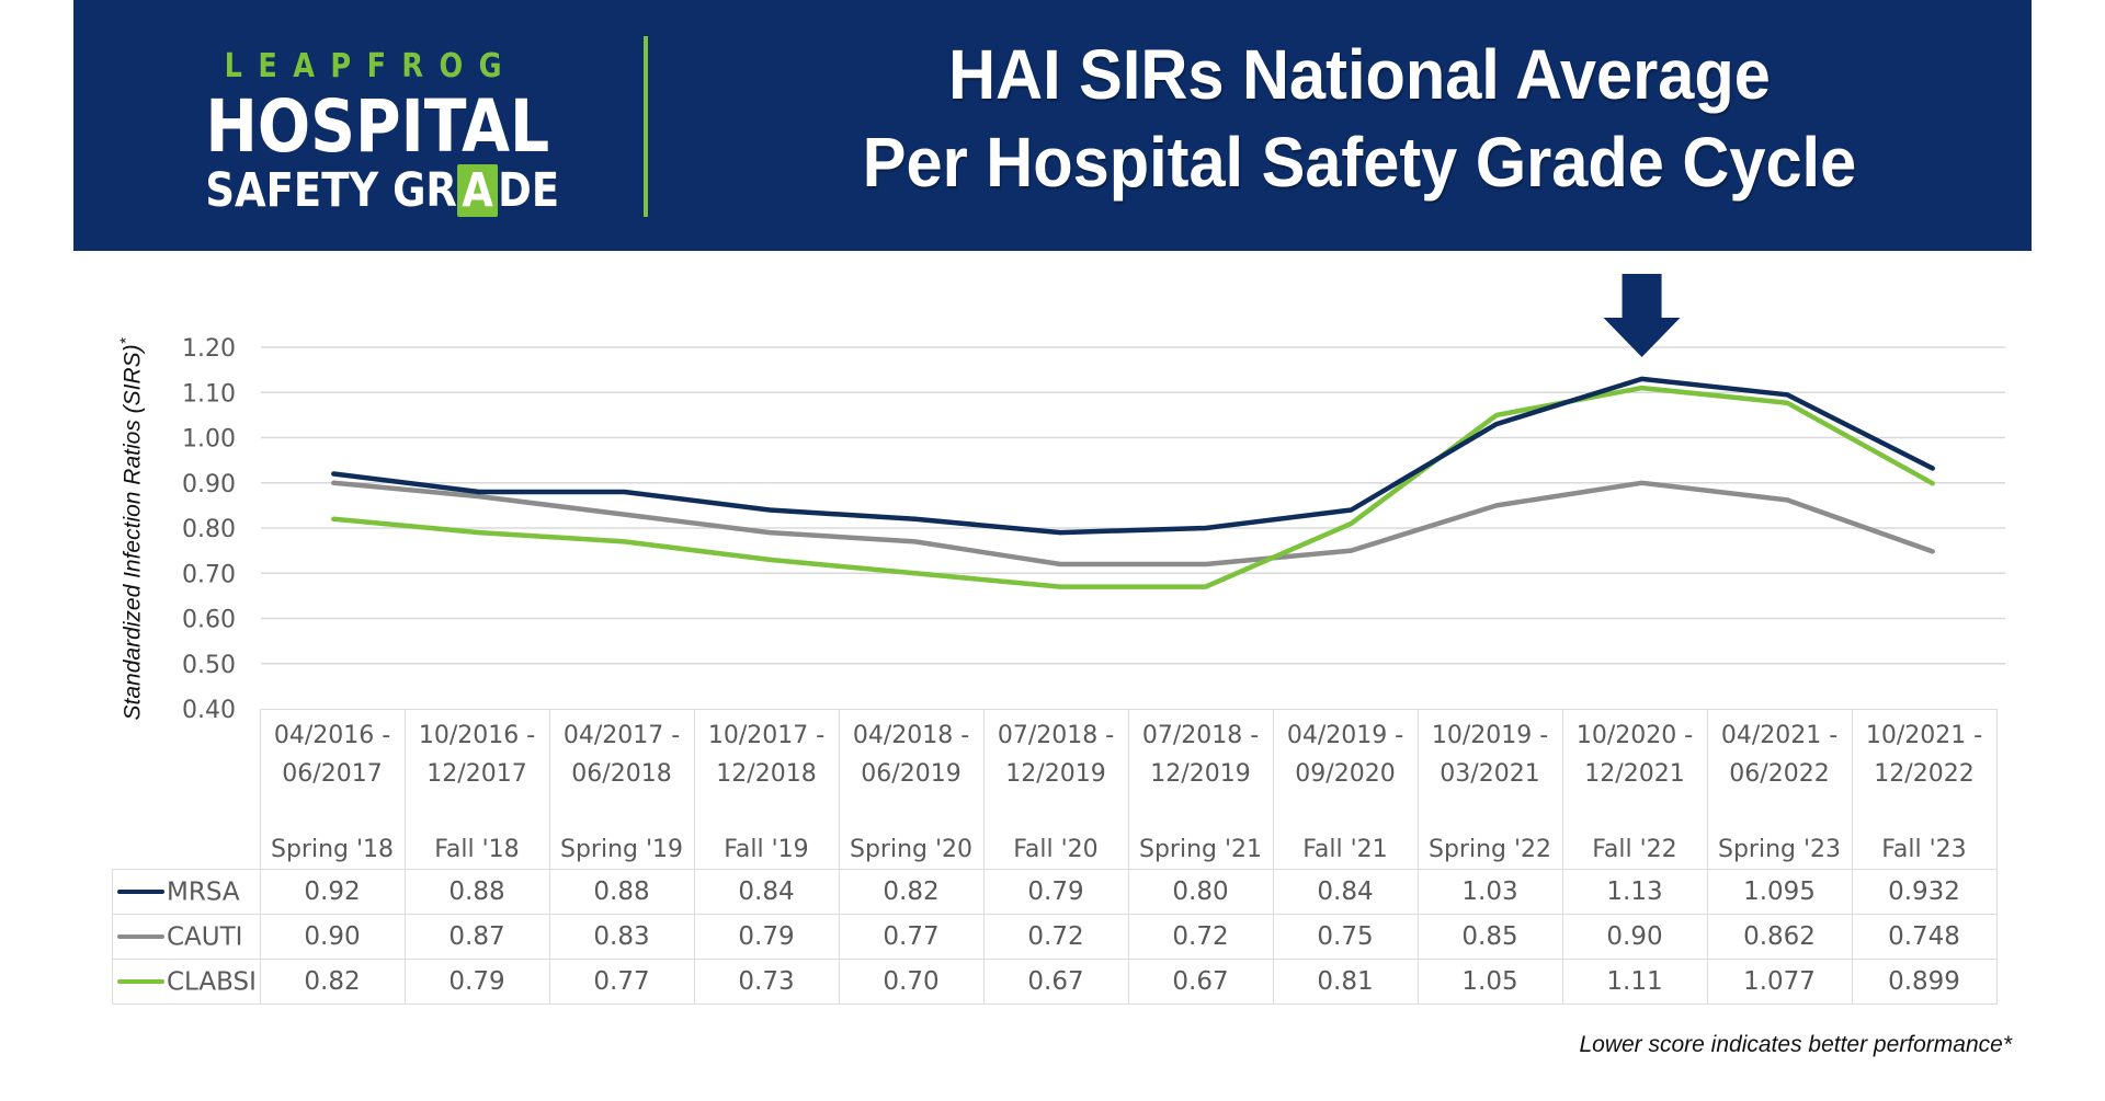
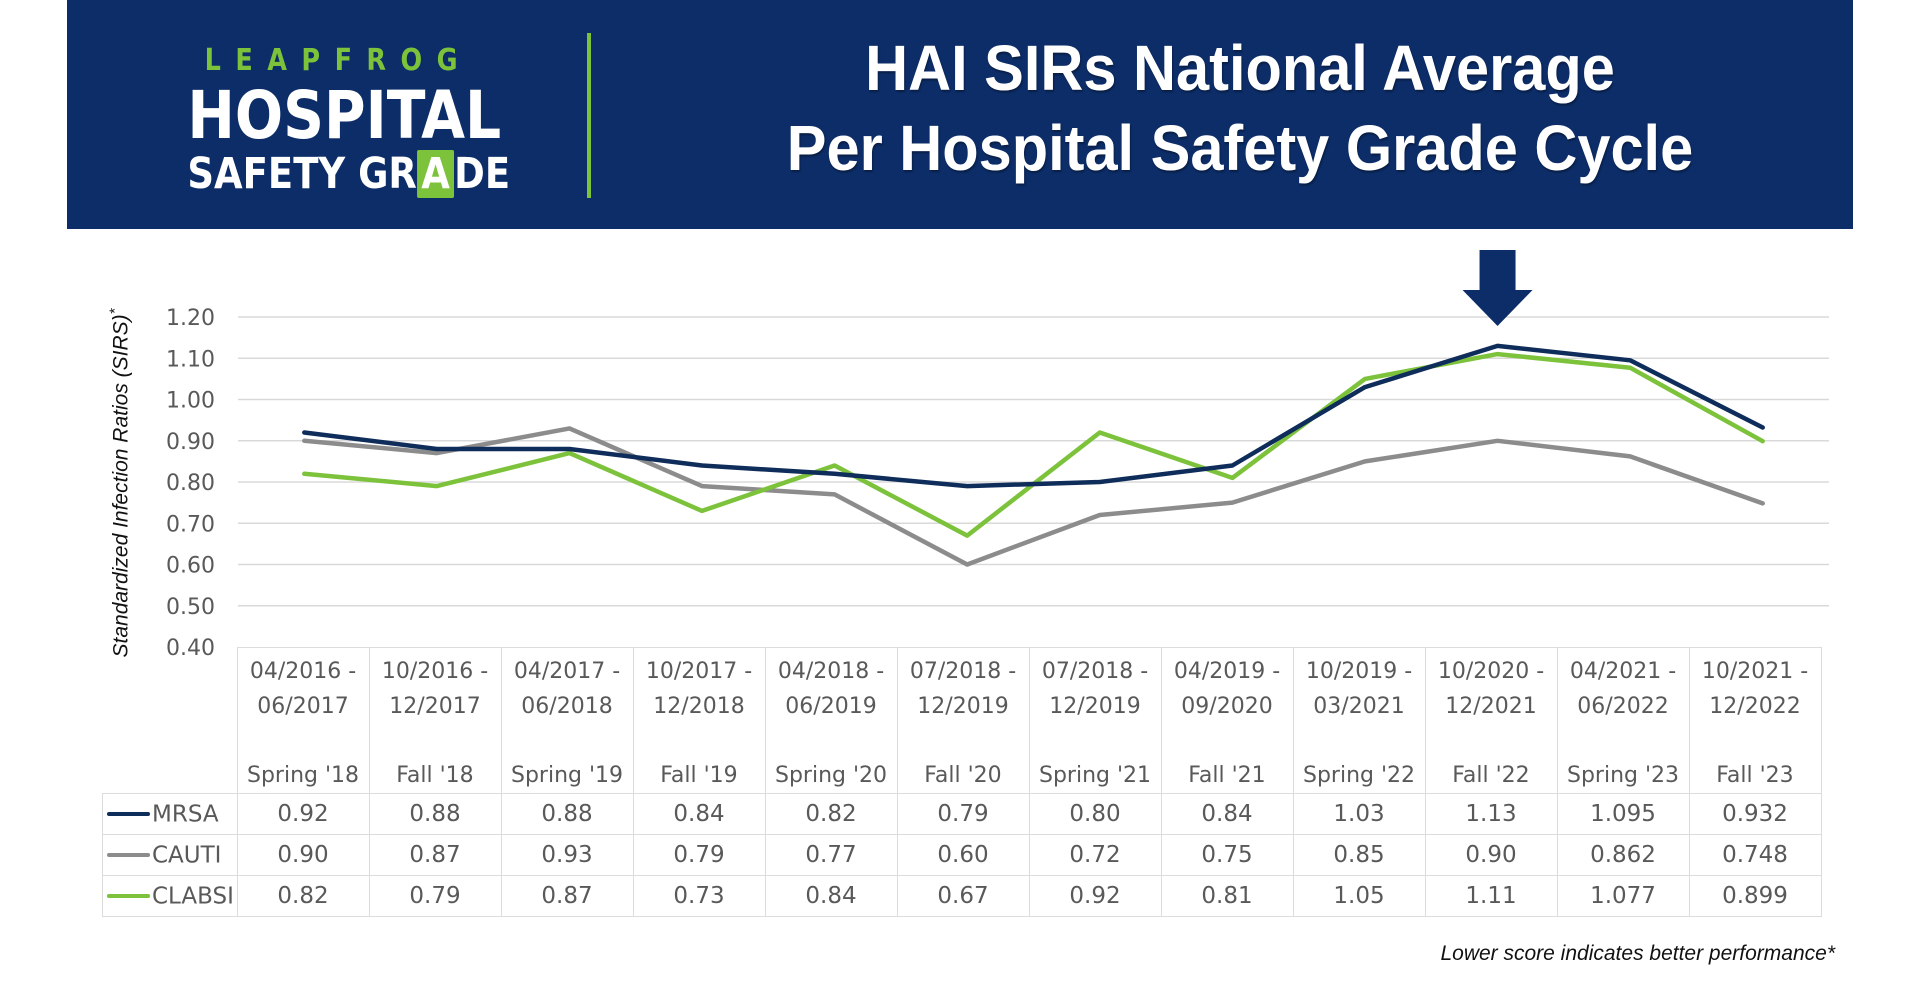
CAUTI/Spring '19: 0.83 -> 0.93
CLABSI/Spring '19: 0.77 -> 0.87
CLABSI/Spring '20: 0.70 -> 0.84
CAUTI/Fall '20: 0.72 -> 0.60
CLABSI/Spring '21: 0.67 -> 0.92
